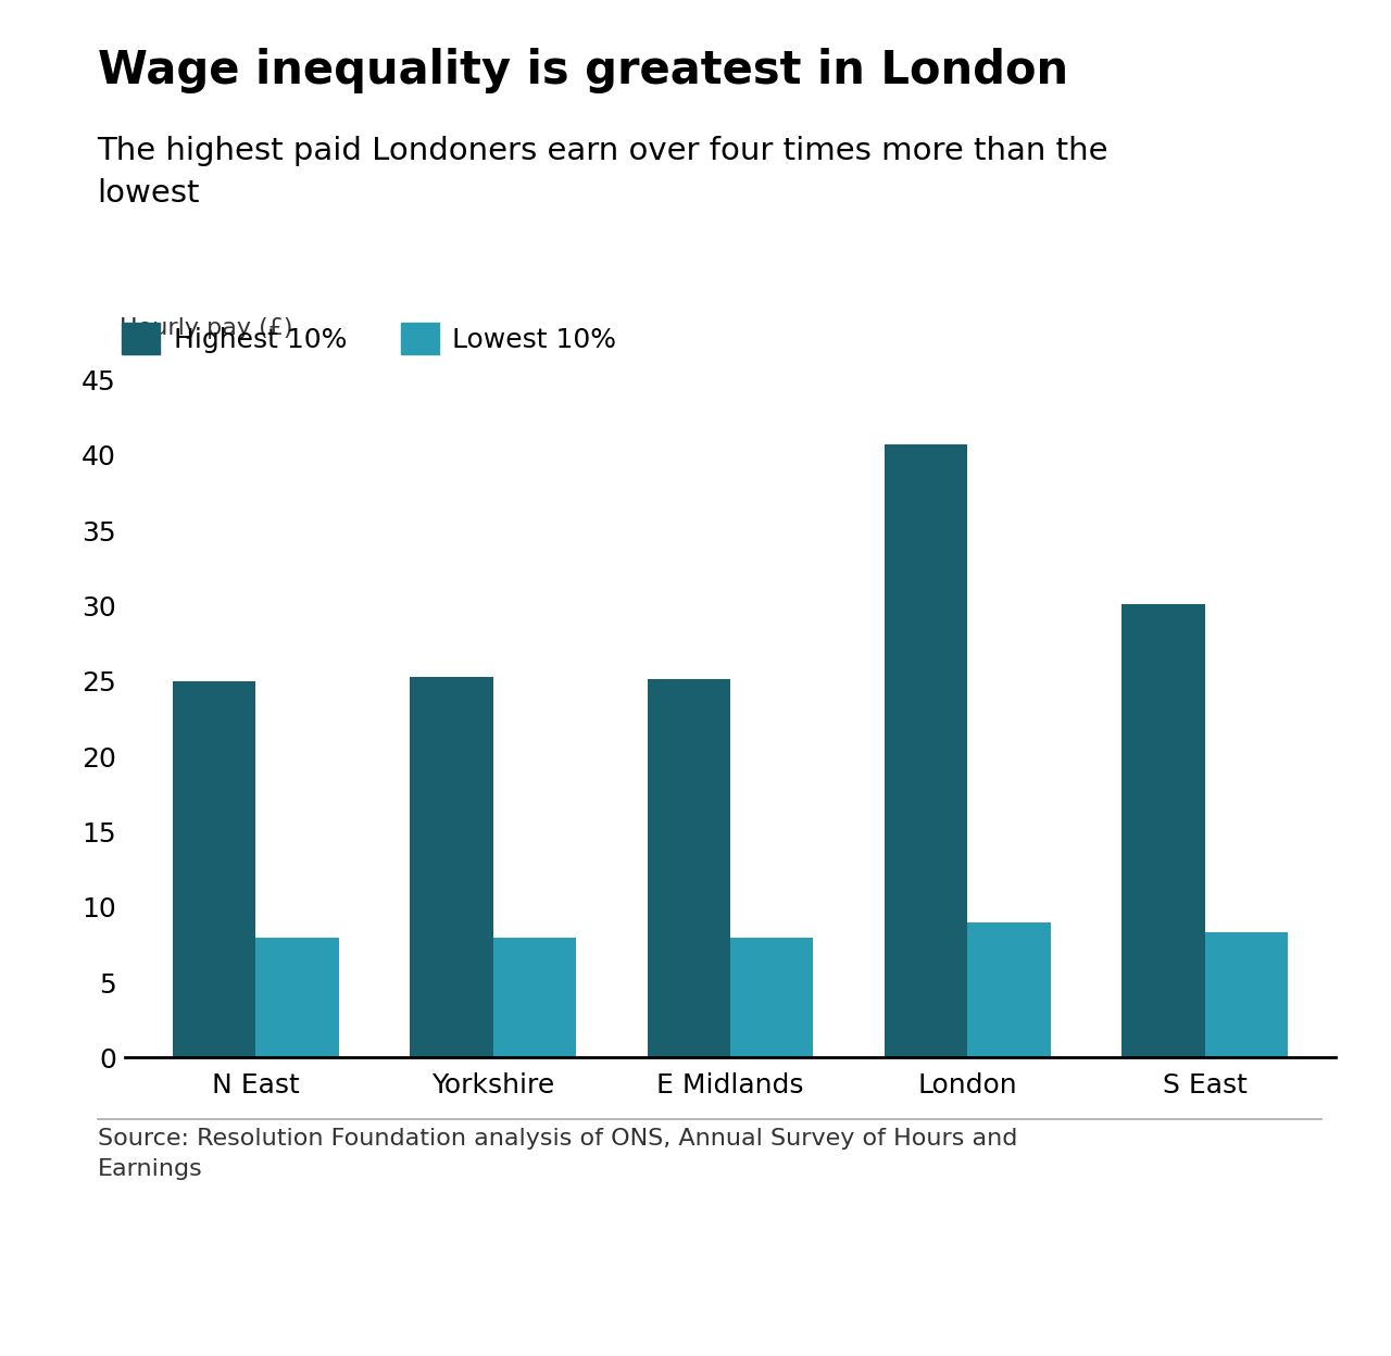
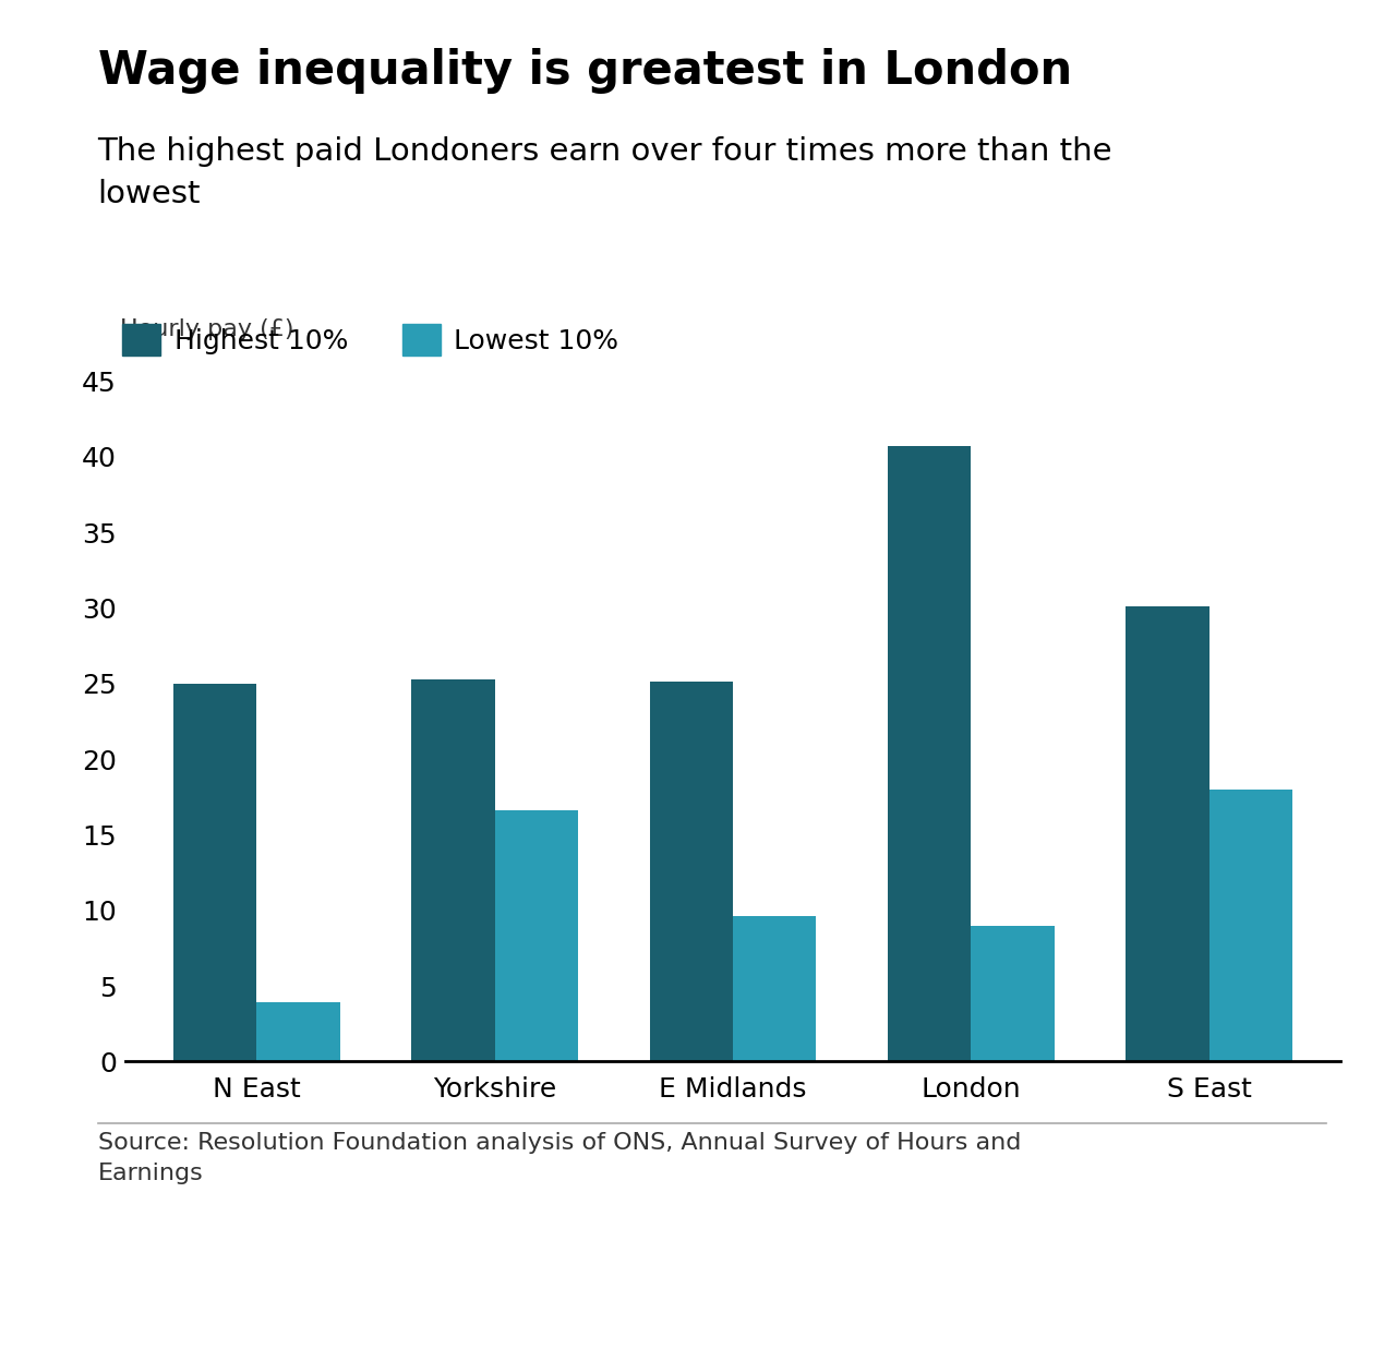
Lowest 10%/N East: 8.0 -> 3.9
Lowest 10%/Yorkshire: 8.0 -> 16.6
Lowest 10%/E Midlands: 8.0 -> 9.6
Lowest 10%/S East: 8.3 -> 18.0
